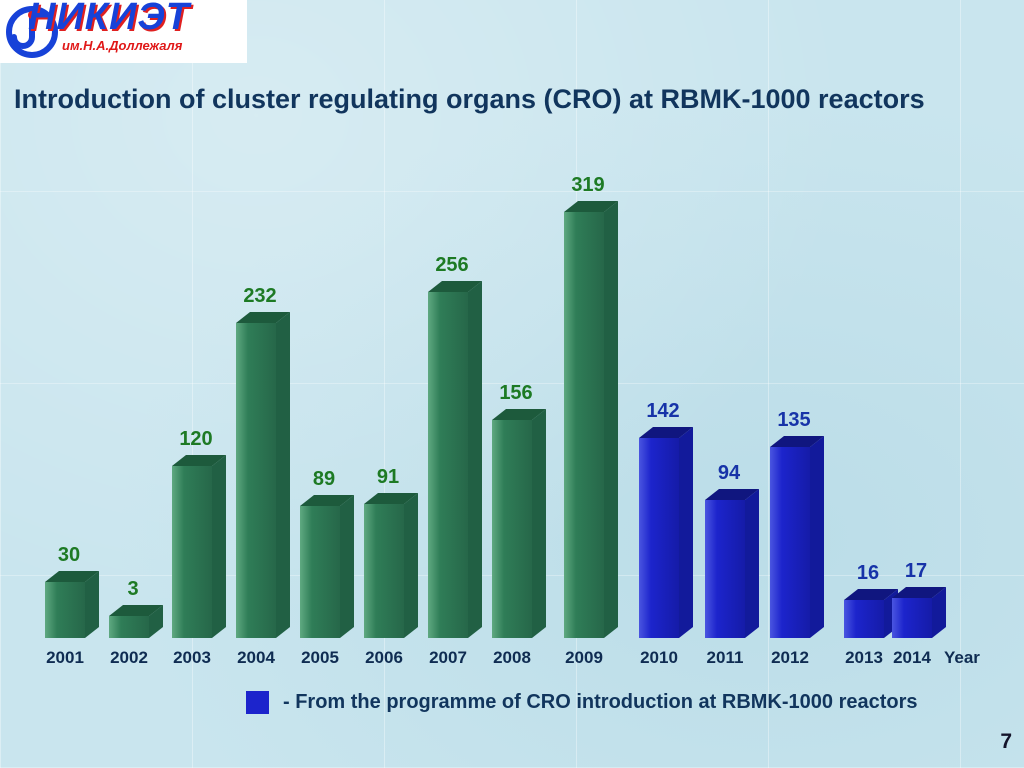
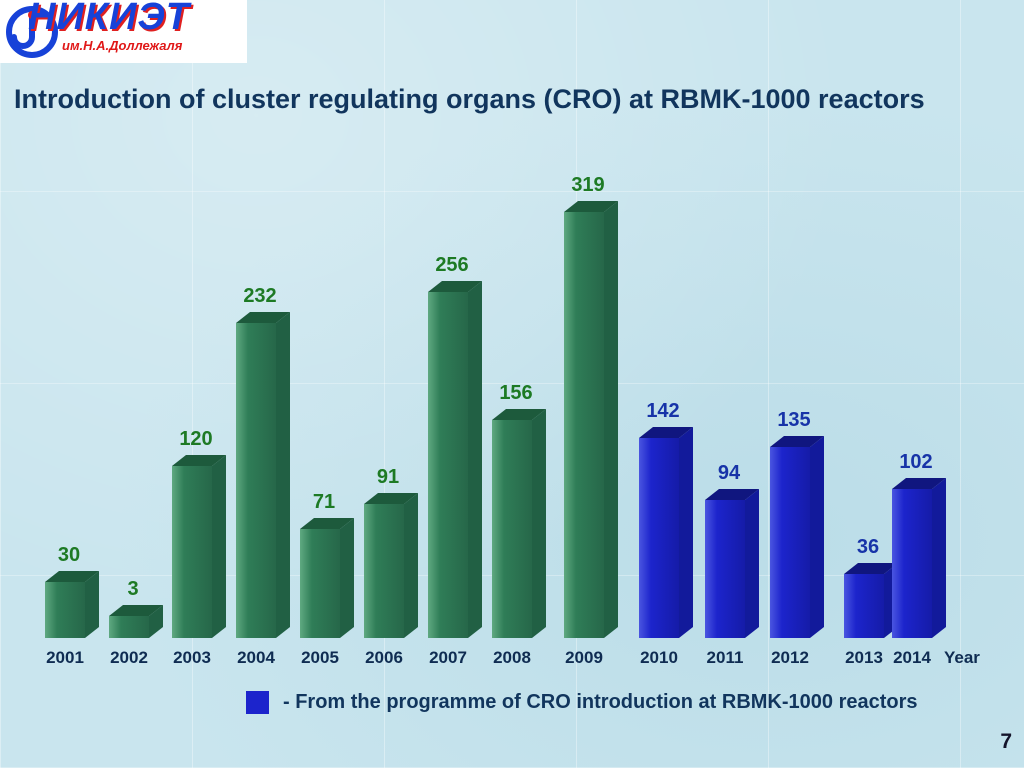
2005: 89 -> 71
2013: 16 -> 36
2014: 17 -> 102
